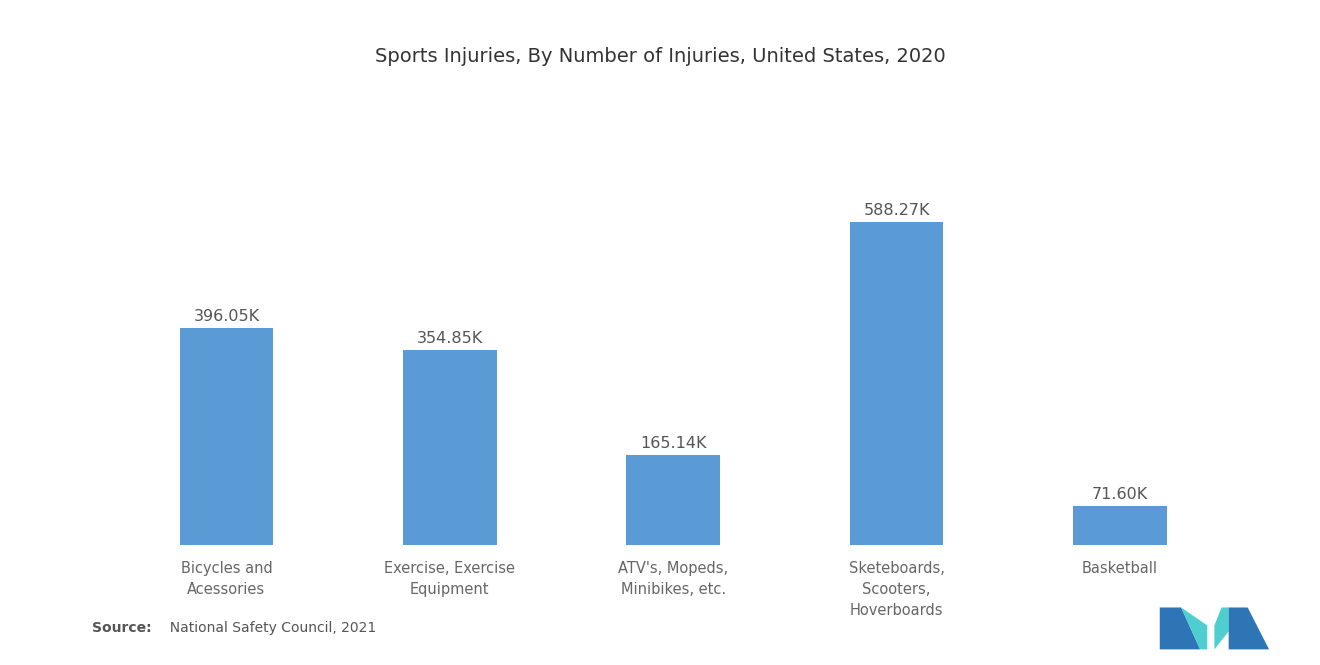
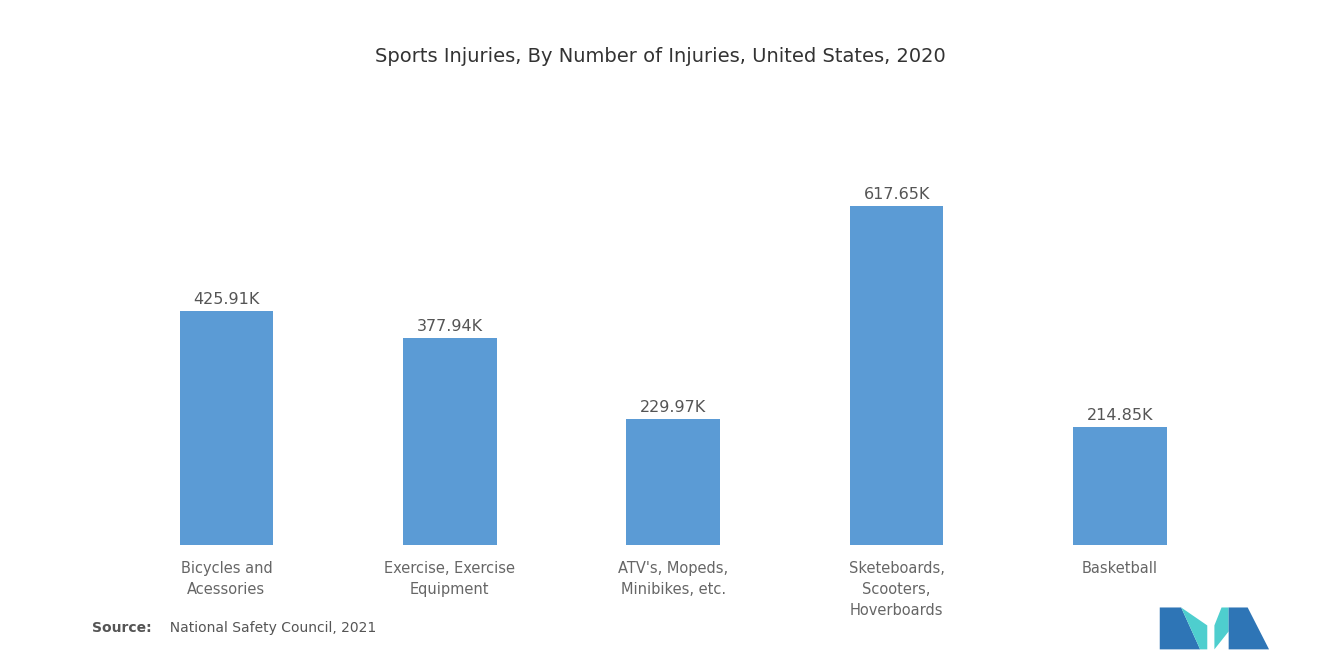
Bicycles and Acessories: 396.05K -> 425.91K
Exercise, Exercise Equipment: 354.85K -> 377.94K
ATV's, Mopeds, Minibikes, etc.: 165.14K -> 229.97K
Sketeboards, Scooters, Hoverboards: 588.27K -> 617.65K
Basketball: 71.60K -> 214.85K
